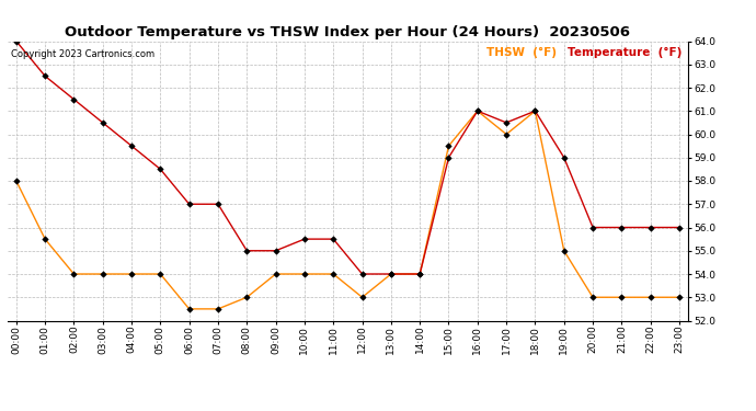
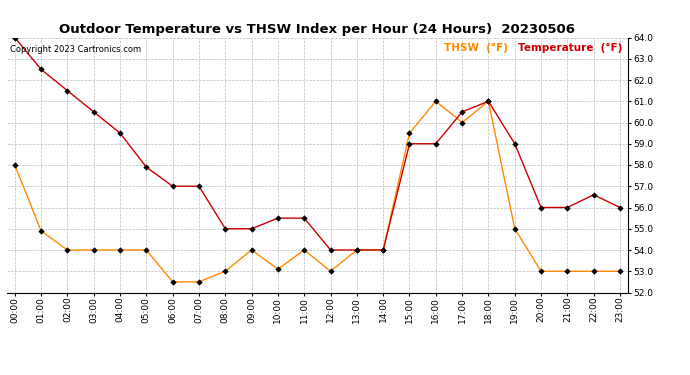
THSW (°F)/01:00: 55.5 -> 54.9
Temperature (°F)/05:00: 58.5 -> 57.9
THSW (°F)/10:00: 54.0 -> 53.1
Temperature (°F)/16:00: 61.0 -> 59.0
Temperature (°F)/22:00: 56.0 -> 56.6
